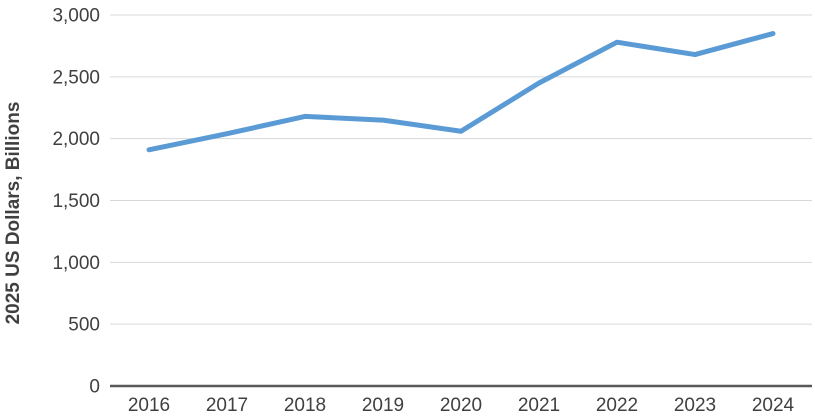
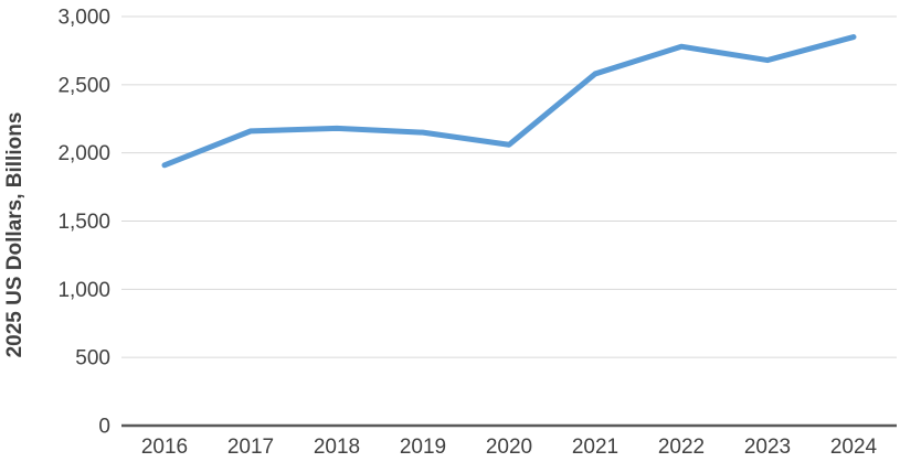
2017: 2040 -> 2160
2021: 2450 -> 2580
